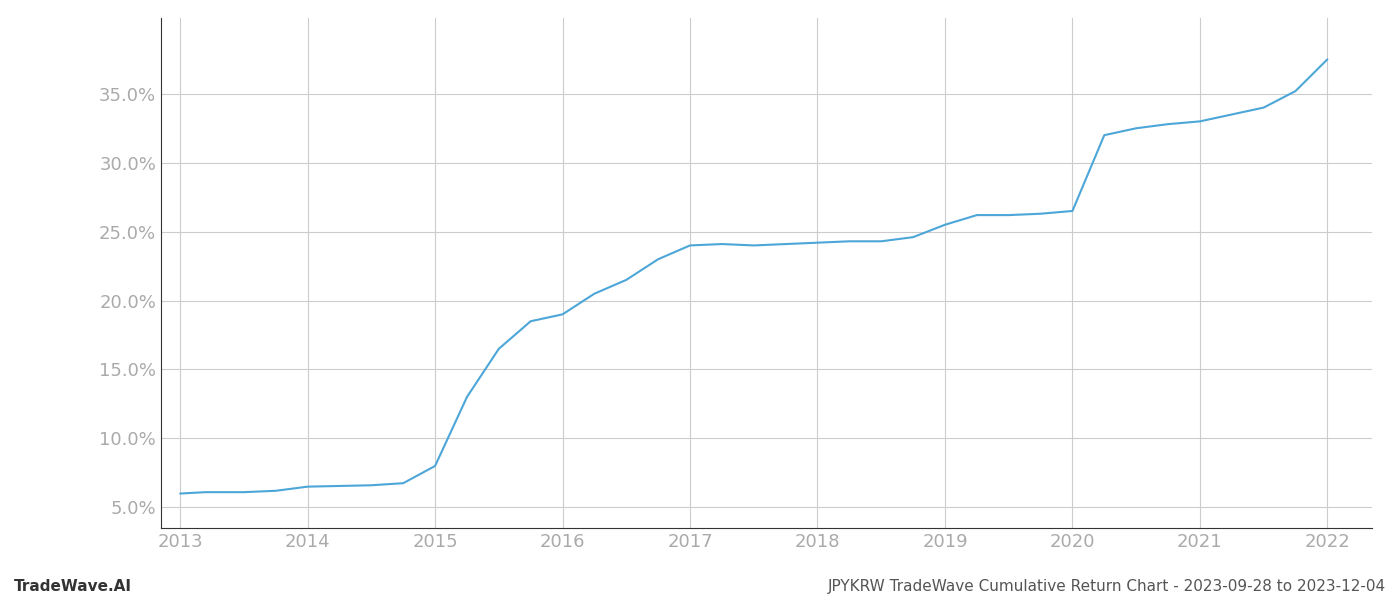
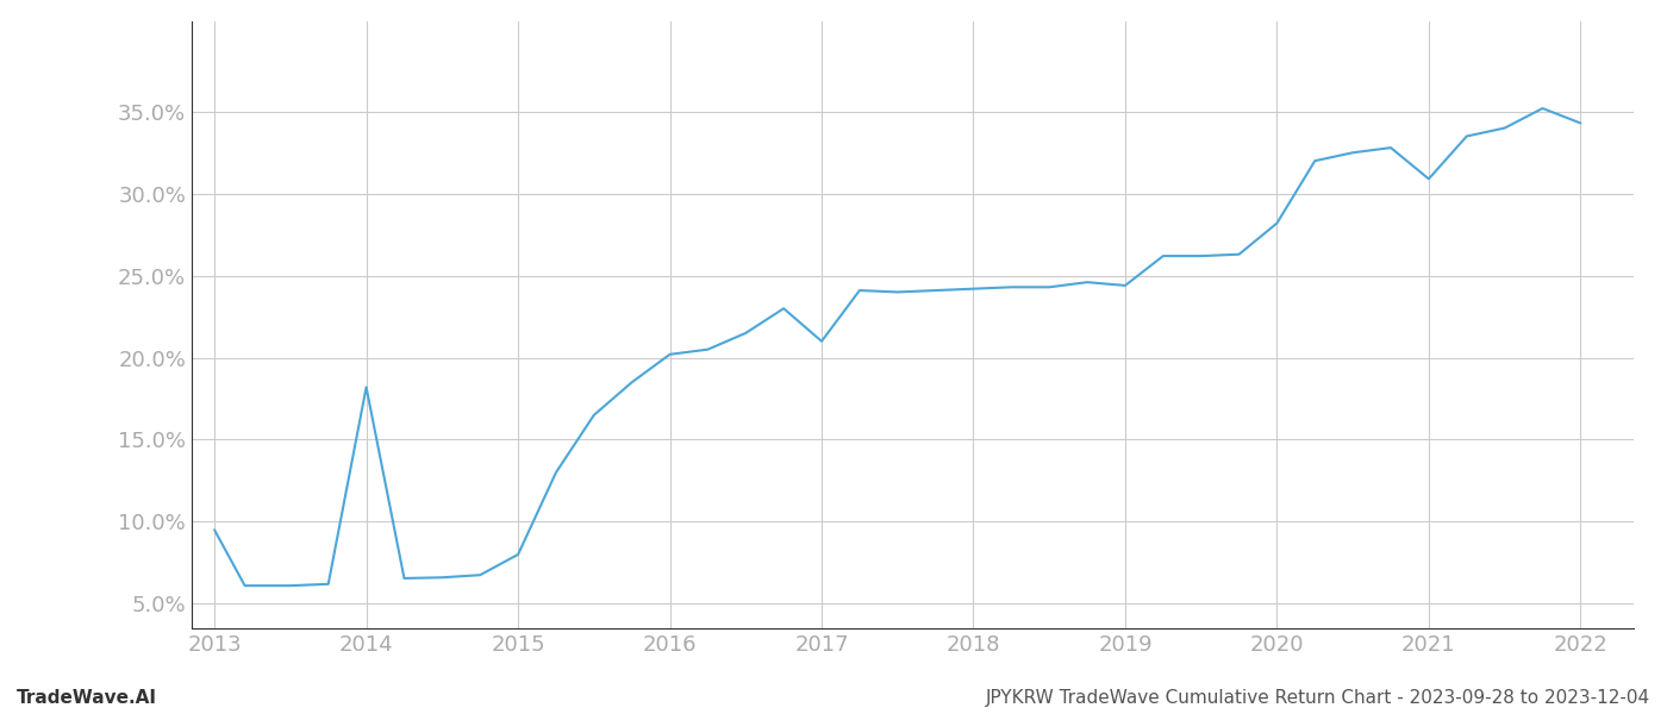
2013: 6.0% -> 9.5%
2014: 6.5% -> 18.2%
2016: 19.0% -> 20.2%
2017: 24.0% -> 21.0%
2019: 25.5% -> 24.4%
2020: 26.5% -> 28.2%
2021: 33.0% -> 30.9%
2022: 37.5% -> 34.3%
